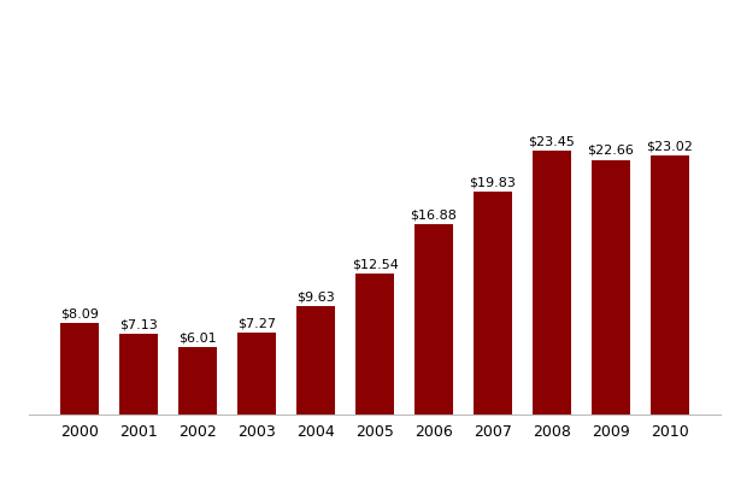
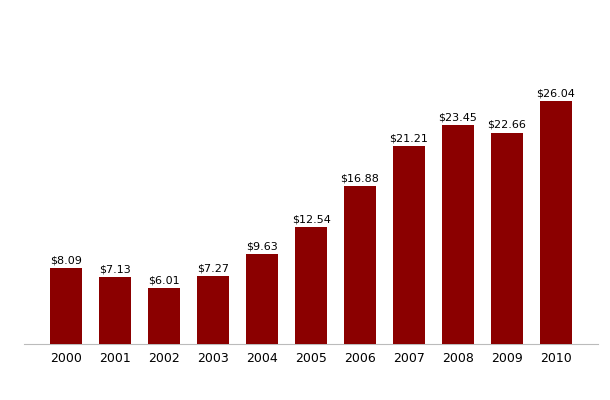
2007: $19.83 -> $21.21
2010: $23.02 -> $26.04
